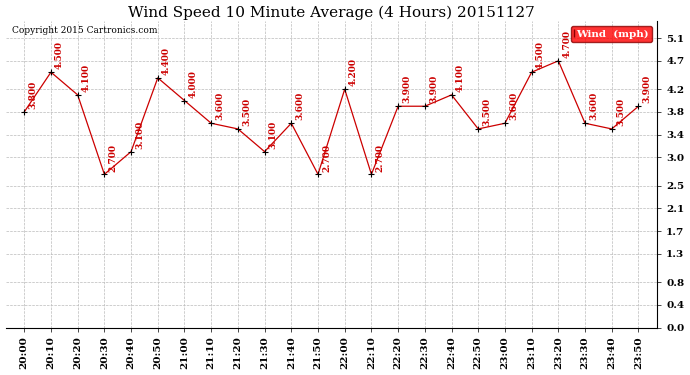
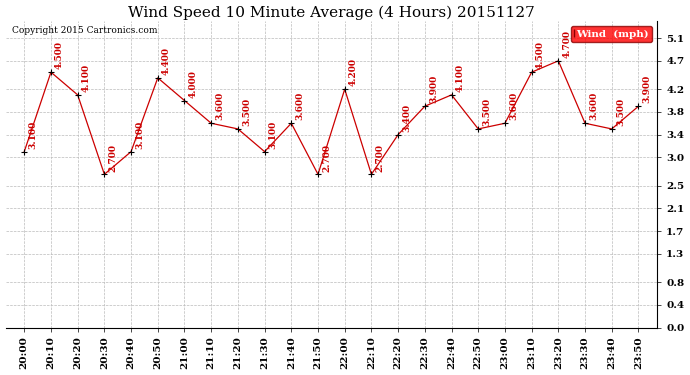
20:00: 3.800 -> 3.100
22:20: 3.900 -> 3.400
